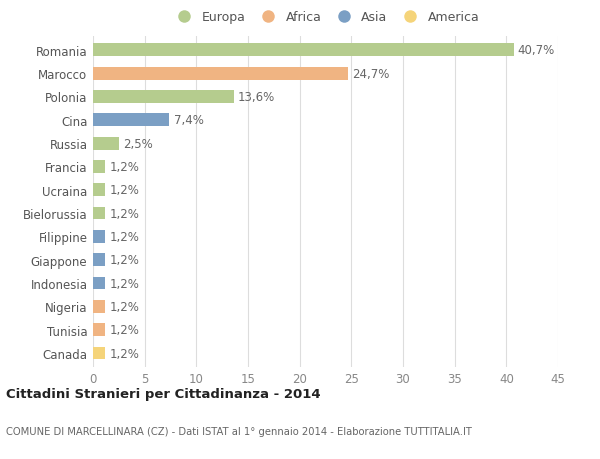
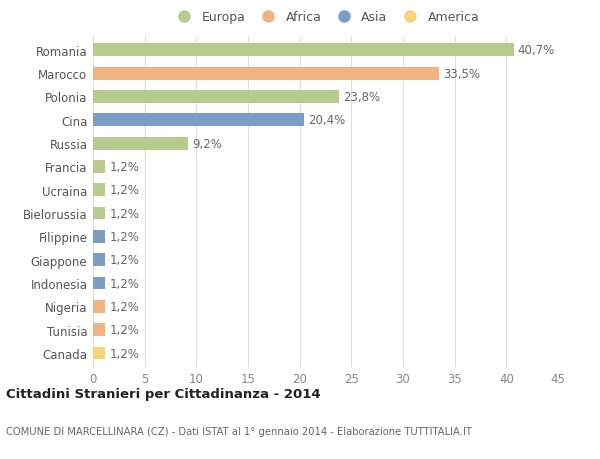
Marocco: 24,7% -> 33,5%
Polonia: 13,6% -> 23,8%
Cina: 7,4% -> 20,4%
Russia: 2,5% -> 9,2%
